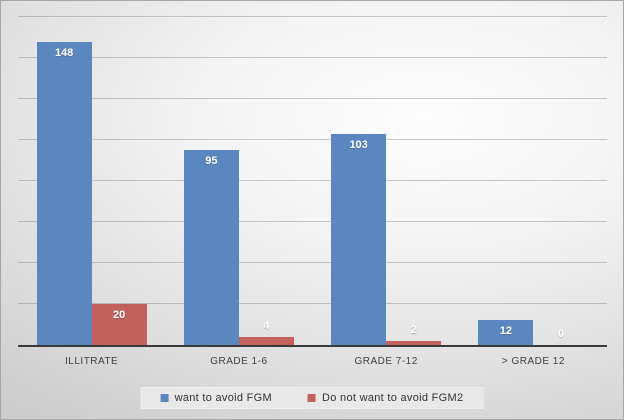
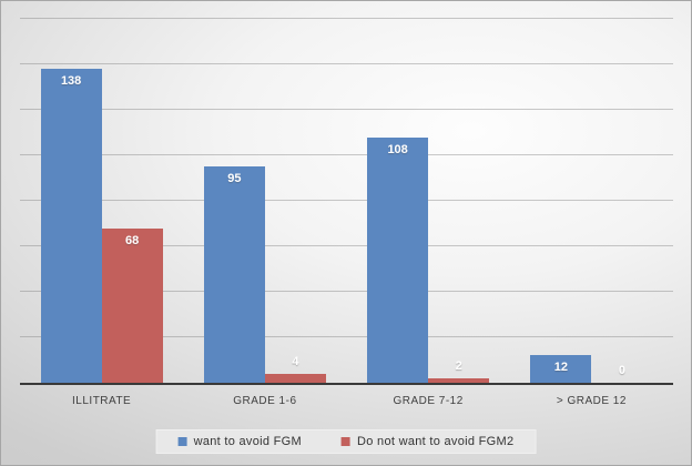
want to avoid FGM/ILLITRATE: 148 -> 138
Do not want to avoid FGM2/ILLITRATE: 20 -> 68
want to avoid FGM/GRADE 7-12: 103 -> 108
